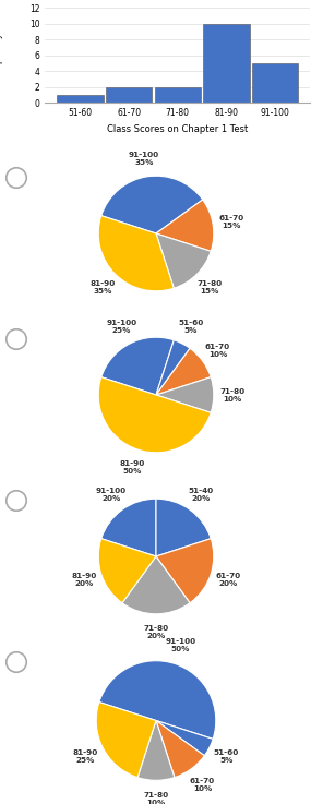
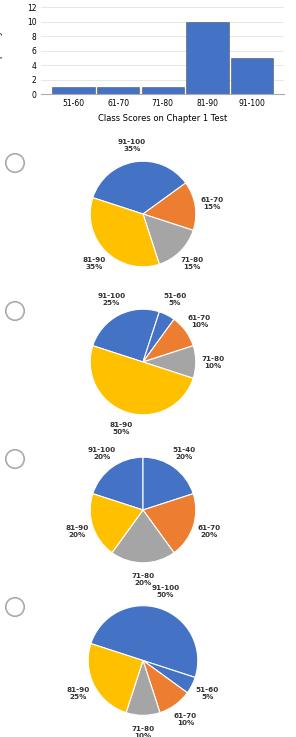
61-70: 2 -> 1
71-80: 2 -> 1
